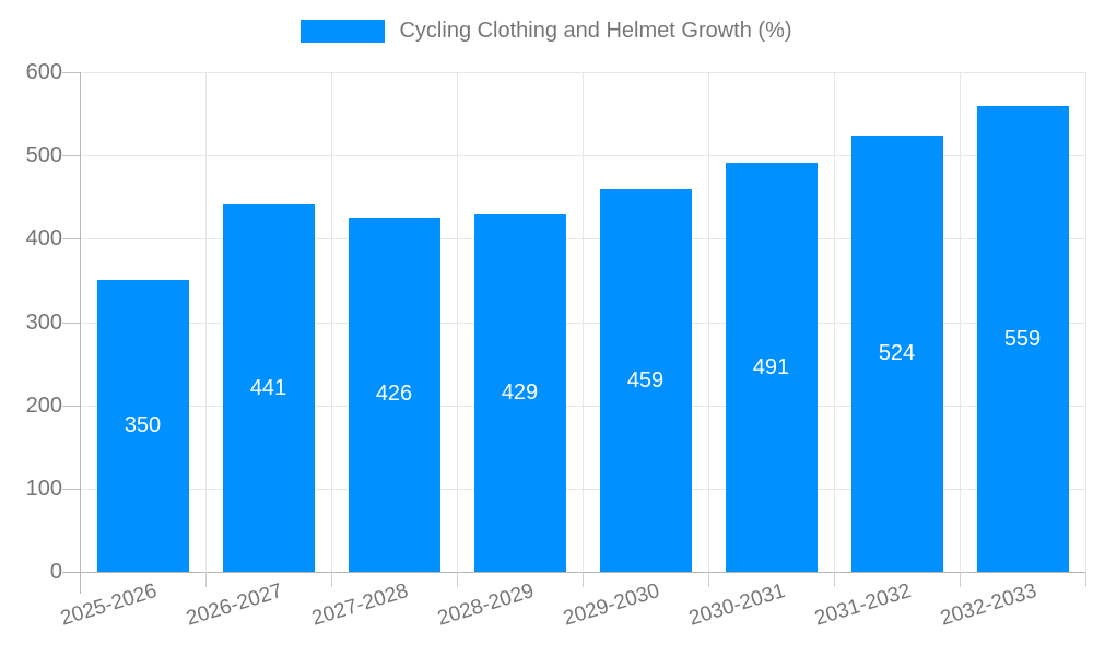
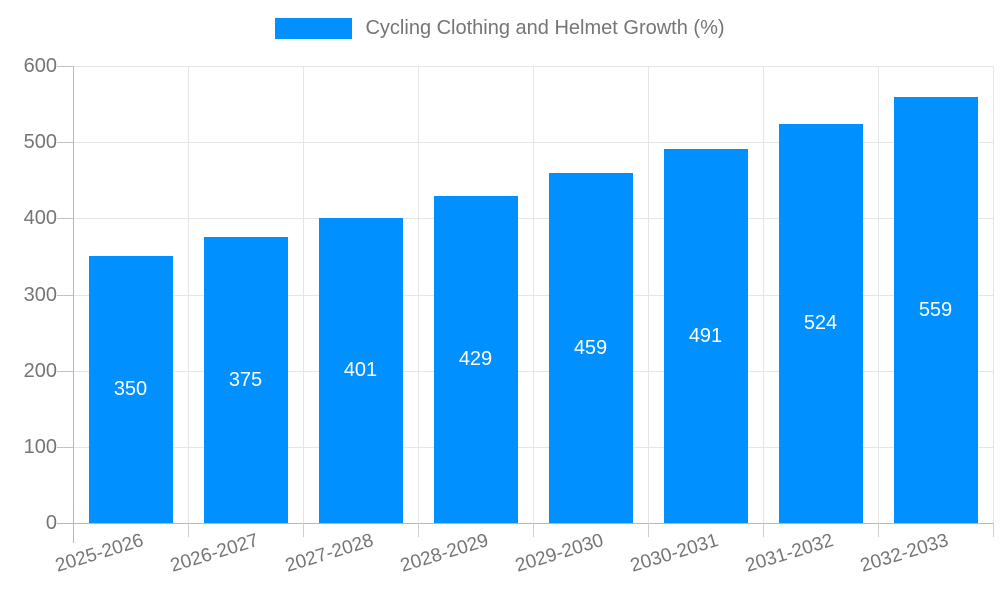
2026-2027: 441 -> 375
2027-2028: 426 -> 401
